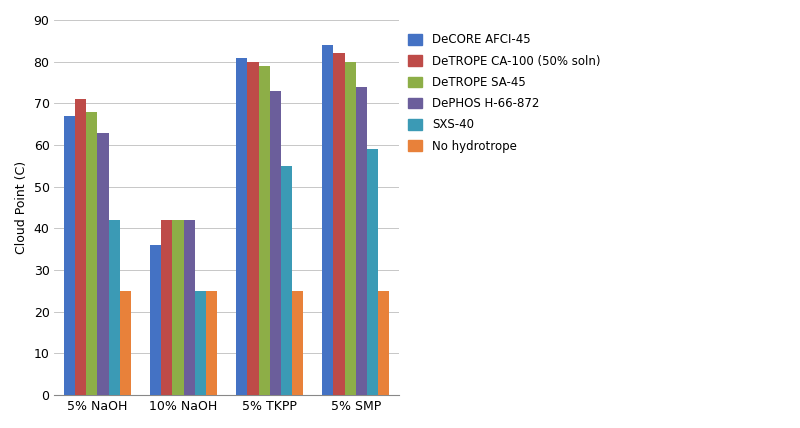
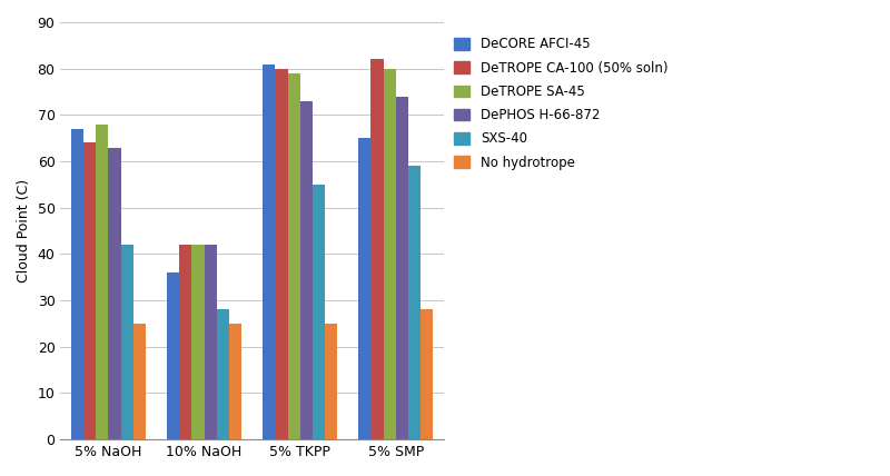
DeTROPE CA-100 (50% soln)/5% NaOH: 71 -> 64
SXS-40/10% NaOH: 25 -> 28
DeCORE AFCI-45/5% SMP: 84 -> 65
No hydrotrope/5% SMP: 25 -> 28
